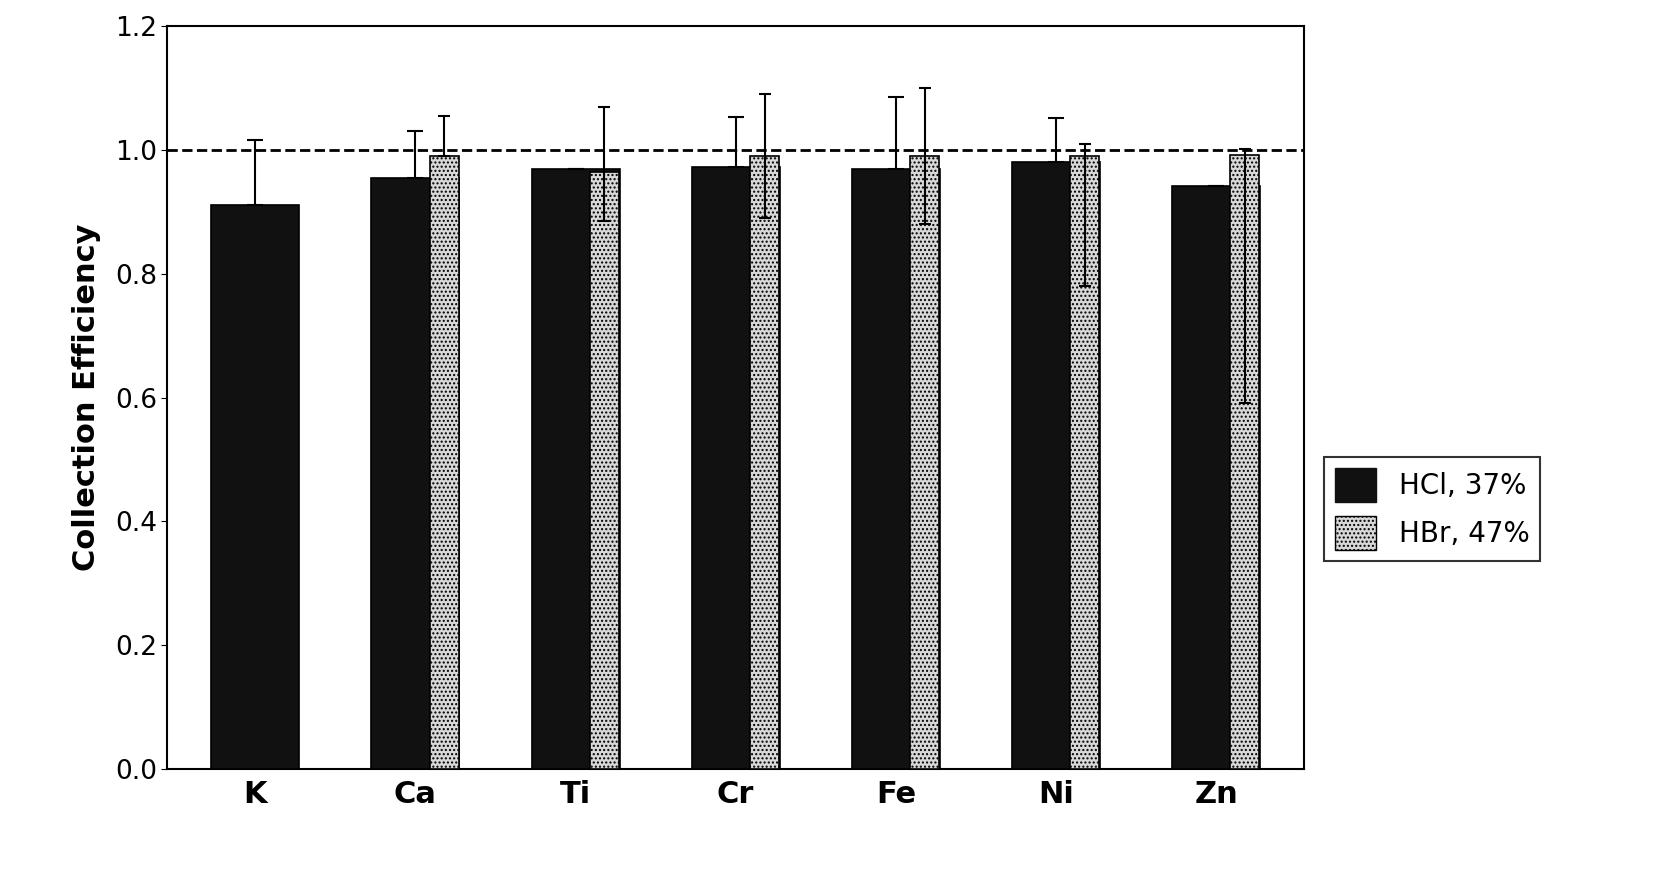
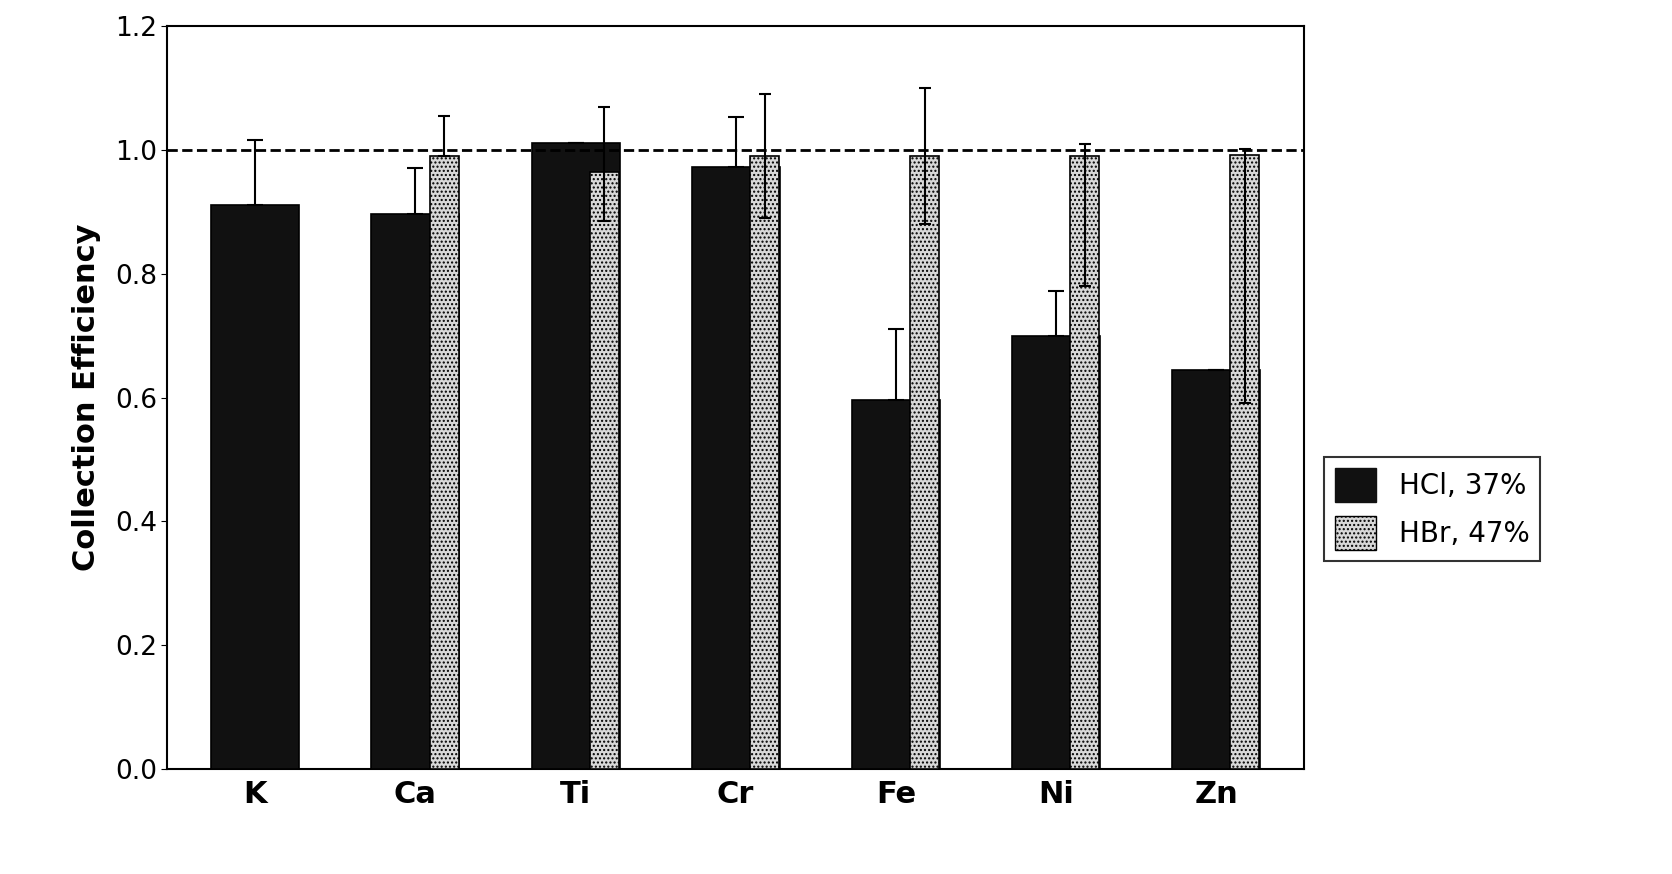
HCl, 37%/Ca: 0.955 -> 0.896
HCl, 37%/Ti: 0.970 -> 1.012
HCl, 37%/Fe: 0.970 -> 0.596
HCl, 37%/Ni: 0.980 -> 0.700
HCl, 37%/Zn: 0.942 -> 0.644
